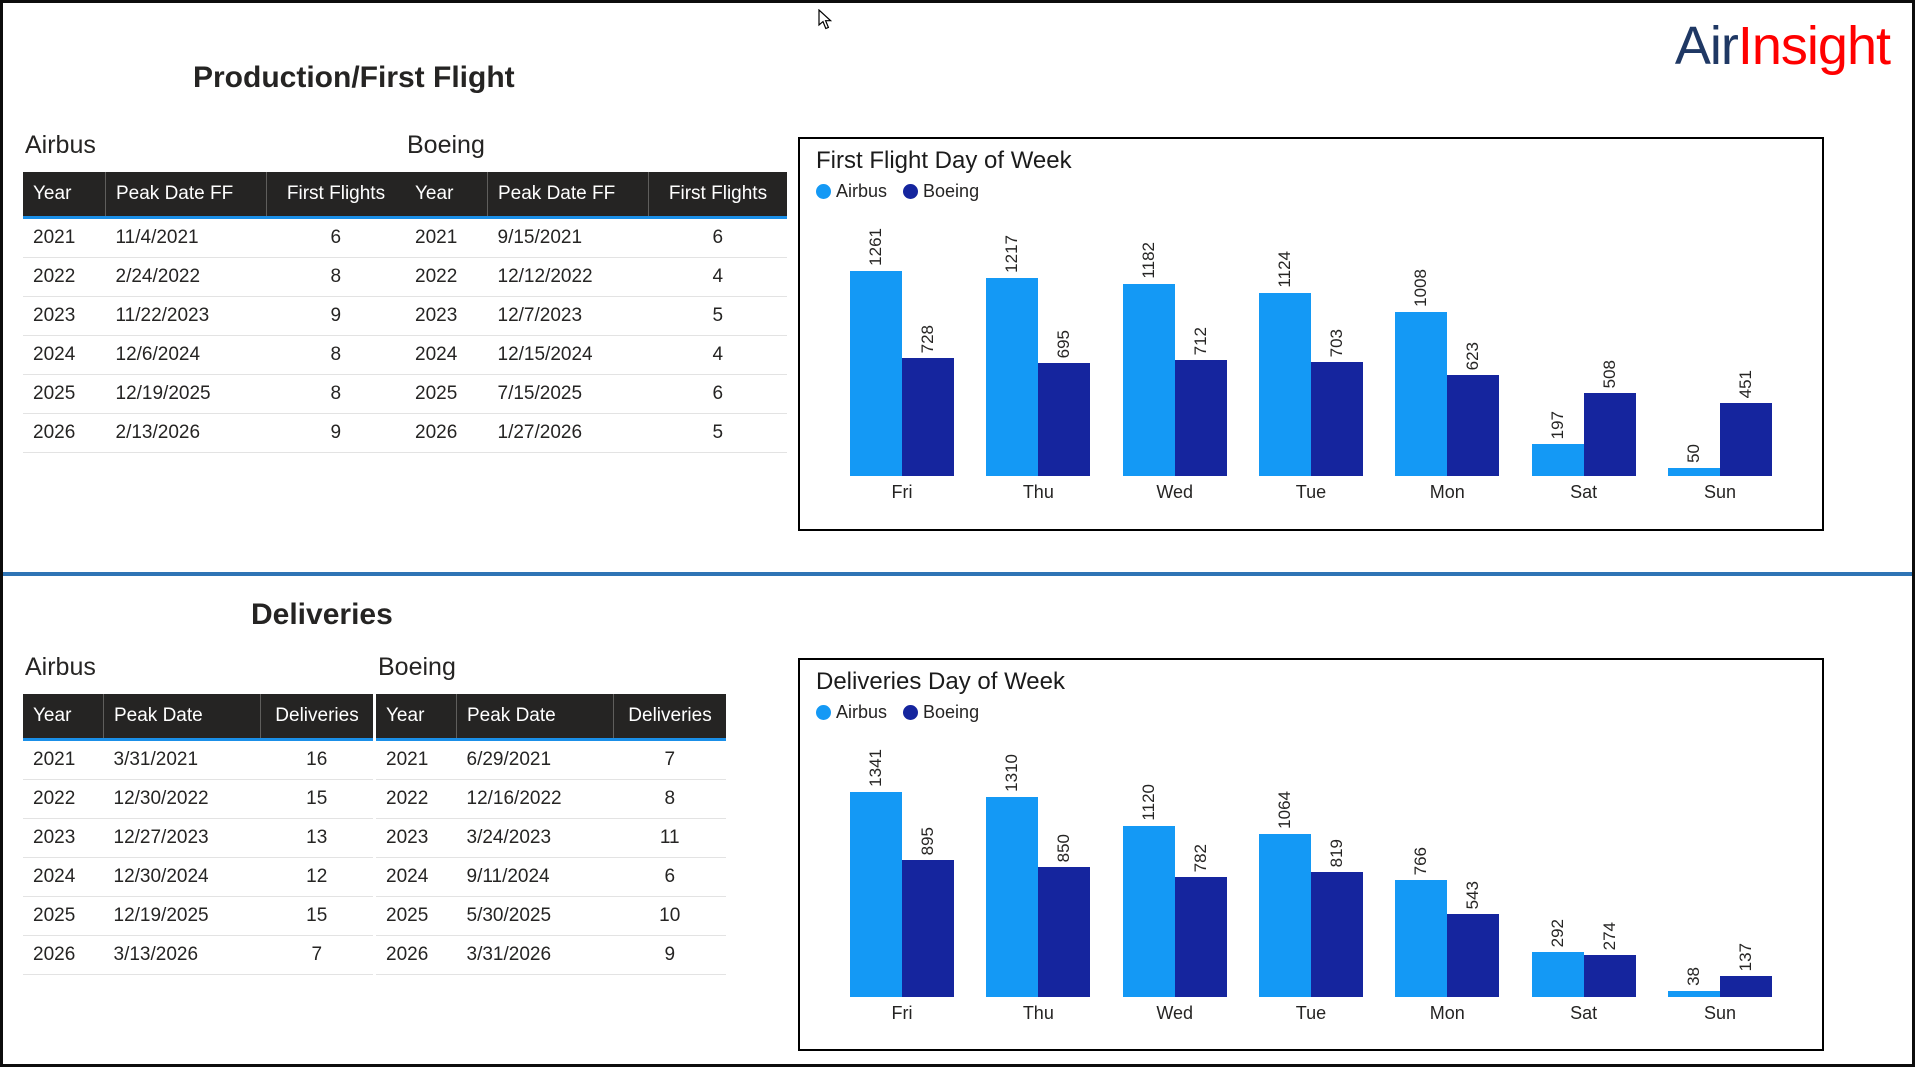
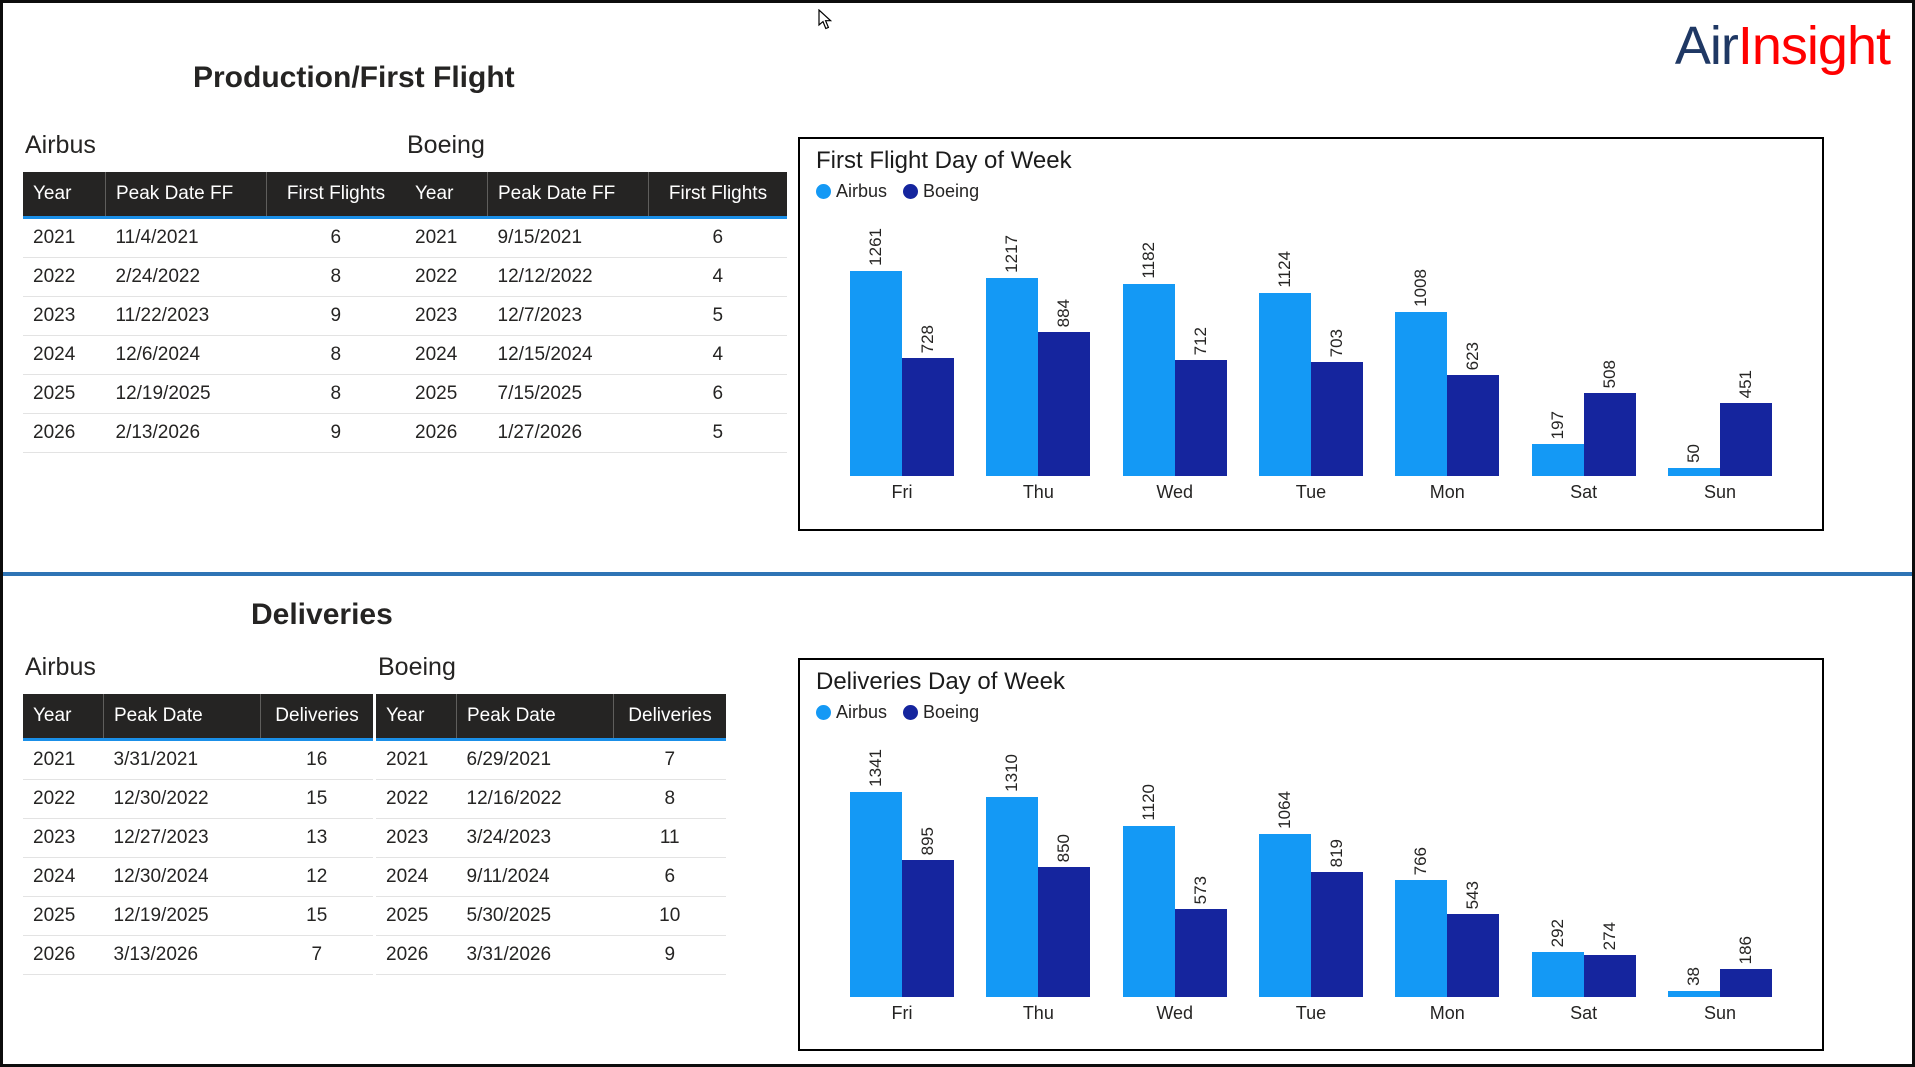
First Flight Day of Week/Boeing/Thu: 695 -> 884
Deliveries Day of Week/Boeing/Wed: 782 -> 573
Deliveries Day of Week/Boeing/Sun: 137 -> 186
